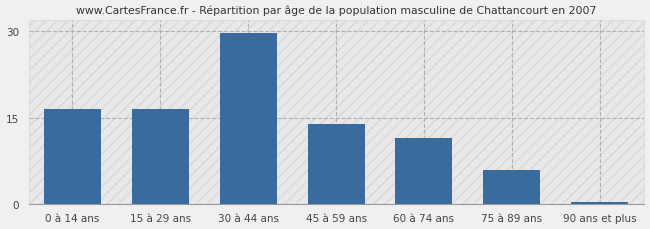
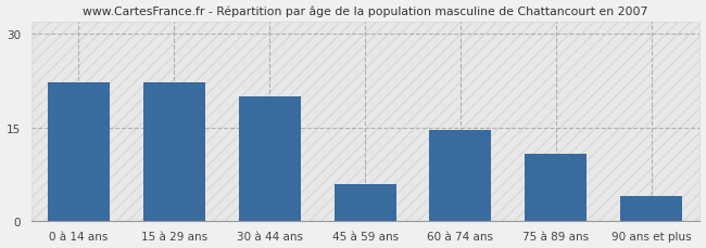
0 à 14 ans: 16.5 -> 22.2
15 à 29 ans: 16.5 -> 22.2
30 à 44 ans: 29.7 -> 20.0
45 à 59 ans: 13.8 -> 5.8
60 à 74 ans: 11.5 -> 14.6
75 à 89 ans: 5.8 -> 10.8
90 ans et plus: 0.3 -> 4.0
